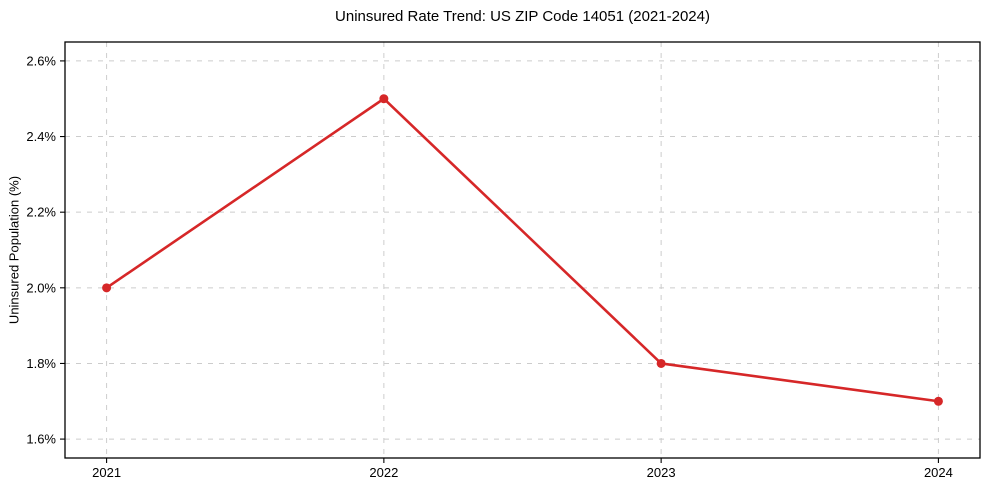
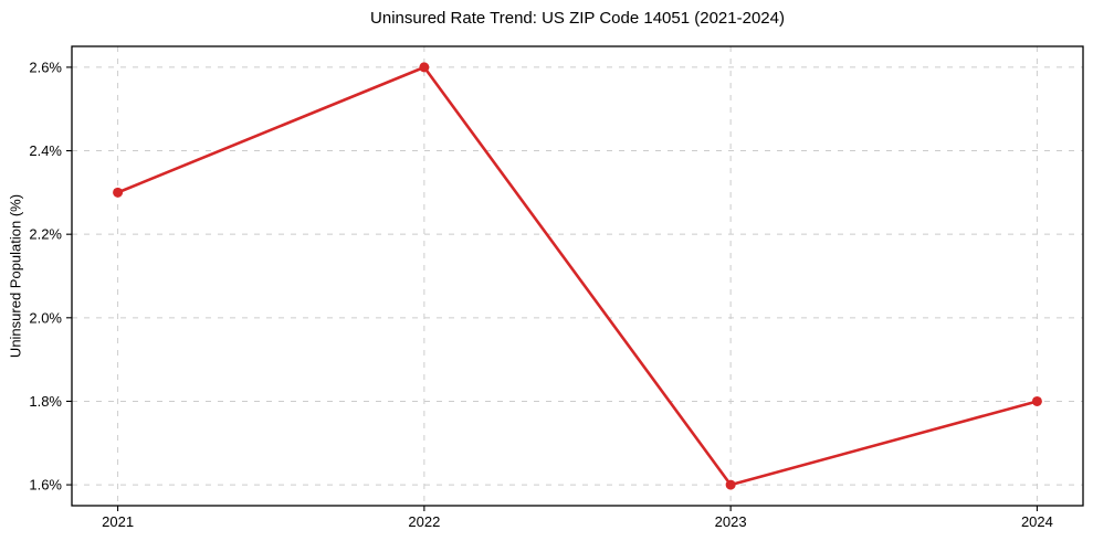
2021: 2.0% -> 2.3%
2022: 2.5% -> 2.6%
2023: 1.8% -> 1.6%
2024: 1.7% -> 1.8%
